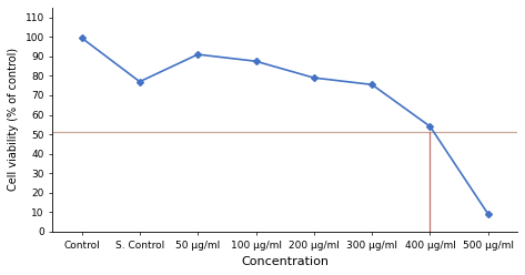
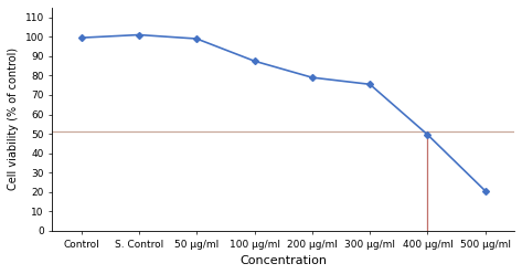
S. Control: 77 -> 101
50 μg/ml: 91 -> 99
400 μg/ml: 54 -> 50
500 μg/ml: 9 -> 20
